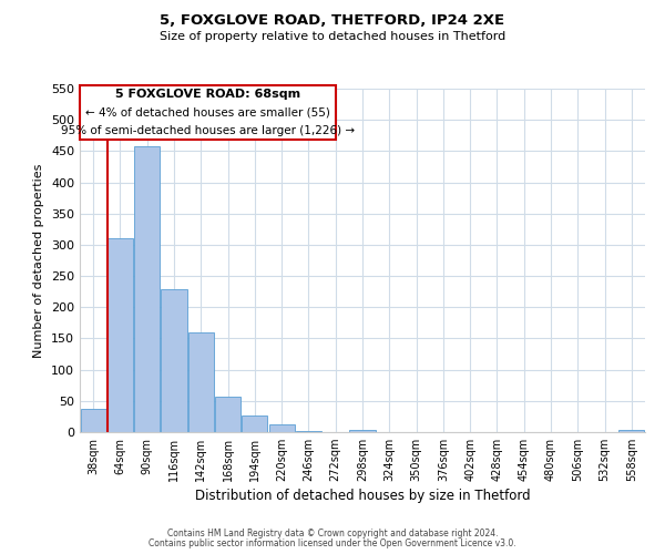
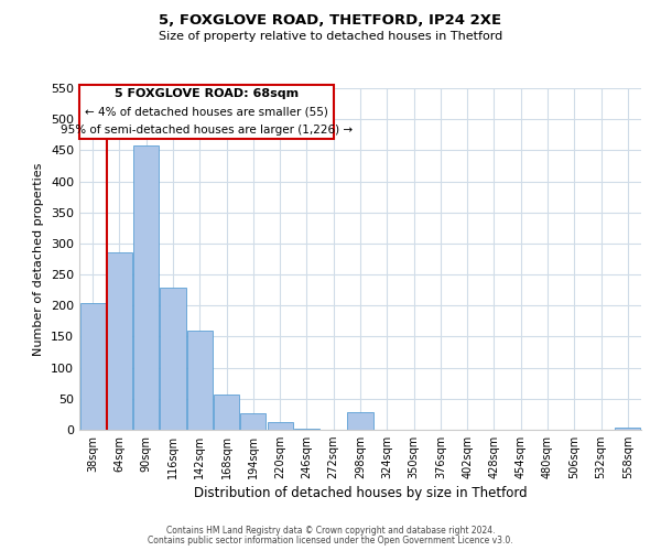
38sqm: 38 -> 204
64sqm: 310 -> 286
298sqm: 3 -> 28
